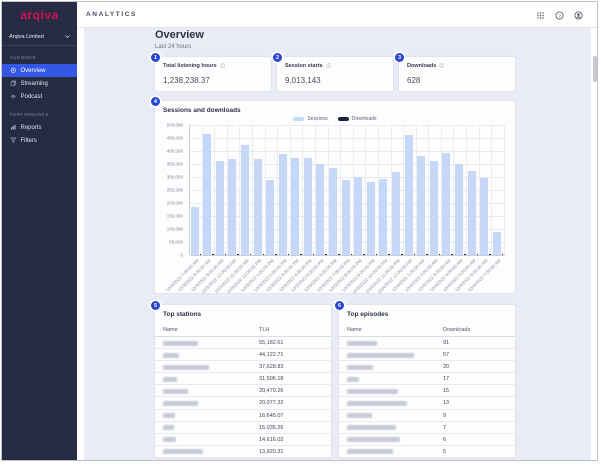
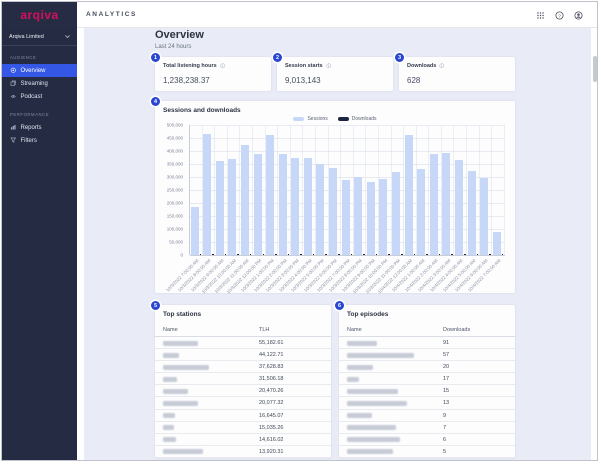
Sessions/10/3/2022 12:00:00 PM: 370000 -> 390000
Sessions/10/3/2022 1:00:00 PM: 290000 -> 460000
Sessions/10/4/2022 1:00:00 AM: 380000 -> 330000
Sessions/10/4/2022 2:00:00 AM: 360000 -> 390000
Sessions/10/4/2022 4:00:00 AM: 350000 -> 360000
